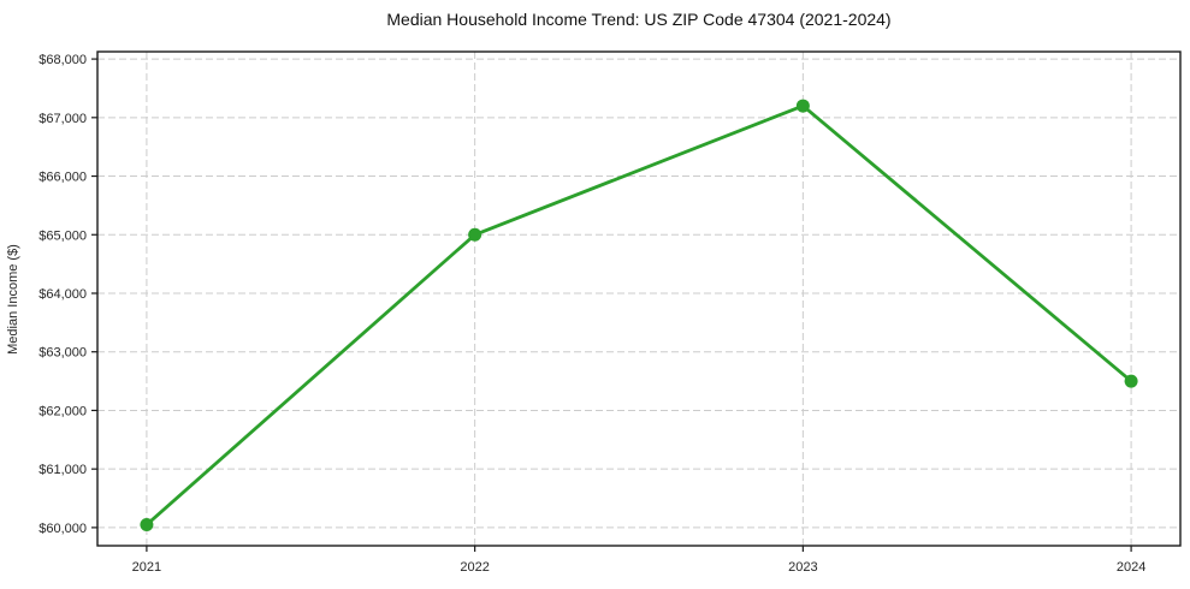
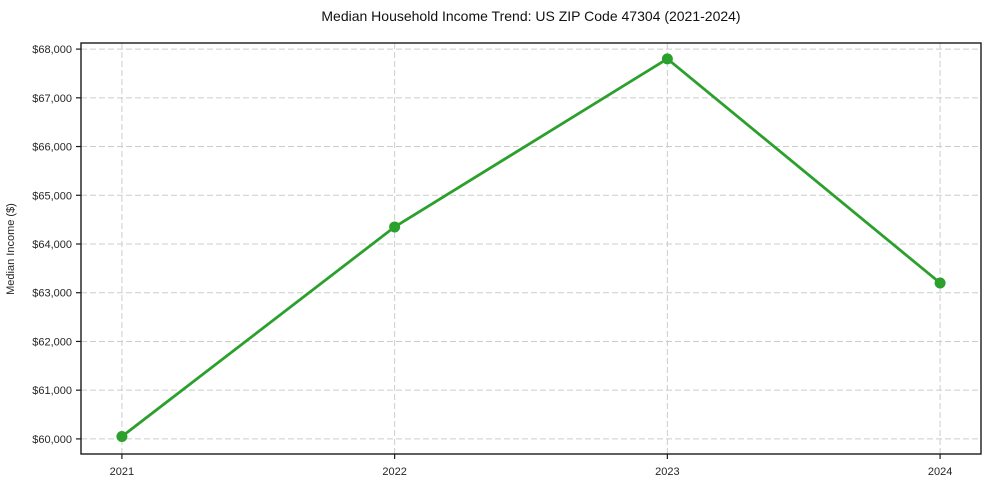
2022: $65000 -> $64400
2023: $67200 -> $67800
2024: $62500 -> $63200
